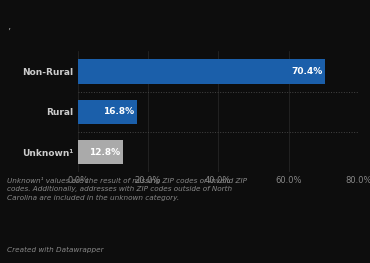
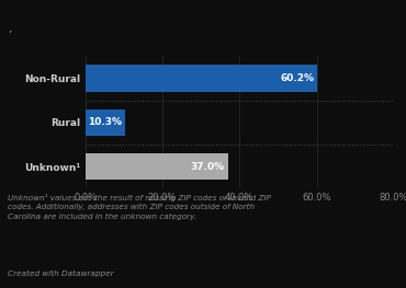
Non-Rural: 70.4% -> 60.2%
Rural: 16.8% -> 10.3%
Unknown¹: 12.8% -> 37.0%
